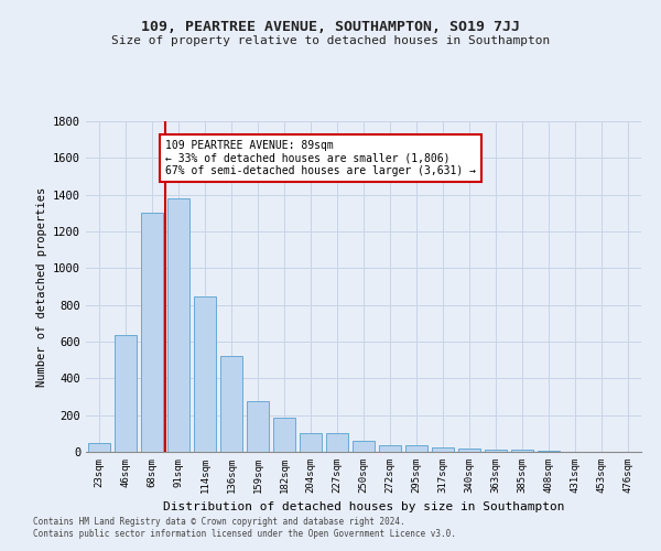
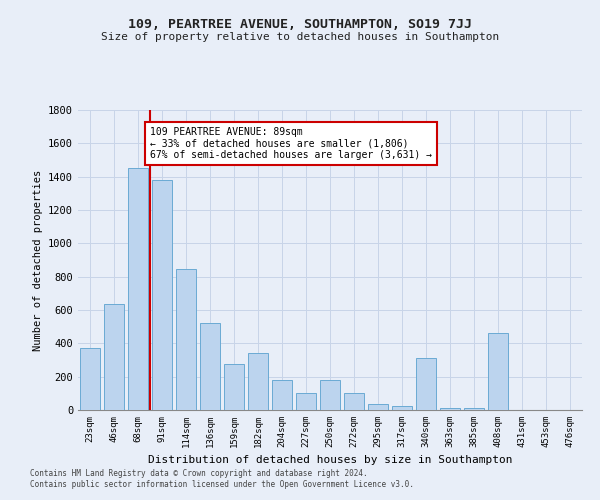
23sqm: 50 -> 370
68sqm: 1300 -> 1450
182sqm: 180 -> 340
204sqm: 100 -> 180
250sqm: 60 -> 180
272sqm: 40 -> 100
340sqm: 20 -> 310
408sqm: 0 -> 460
